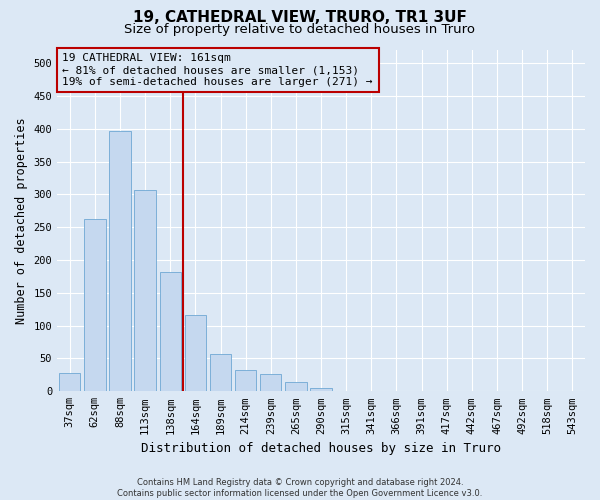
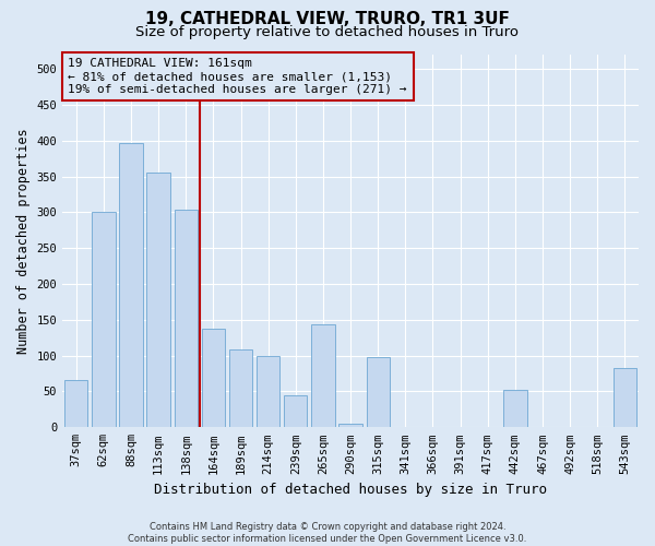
37sqm: 28 -> 66
62sqm: 263 -> 300
113sqm: 307 -> 356
138sqm: 182 -> 304
164sqm: 117 -> 138
189sqm: 57 -> 108
214sqm: 33 -> 100
239sqm: 26 -> 44
265sqm: 14 -> 144
315sqm: 1 -> 98
442sqm: 1 -> 52
543sqm: 1 -> 82
